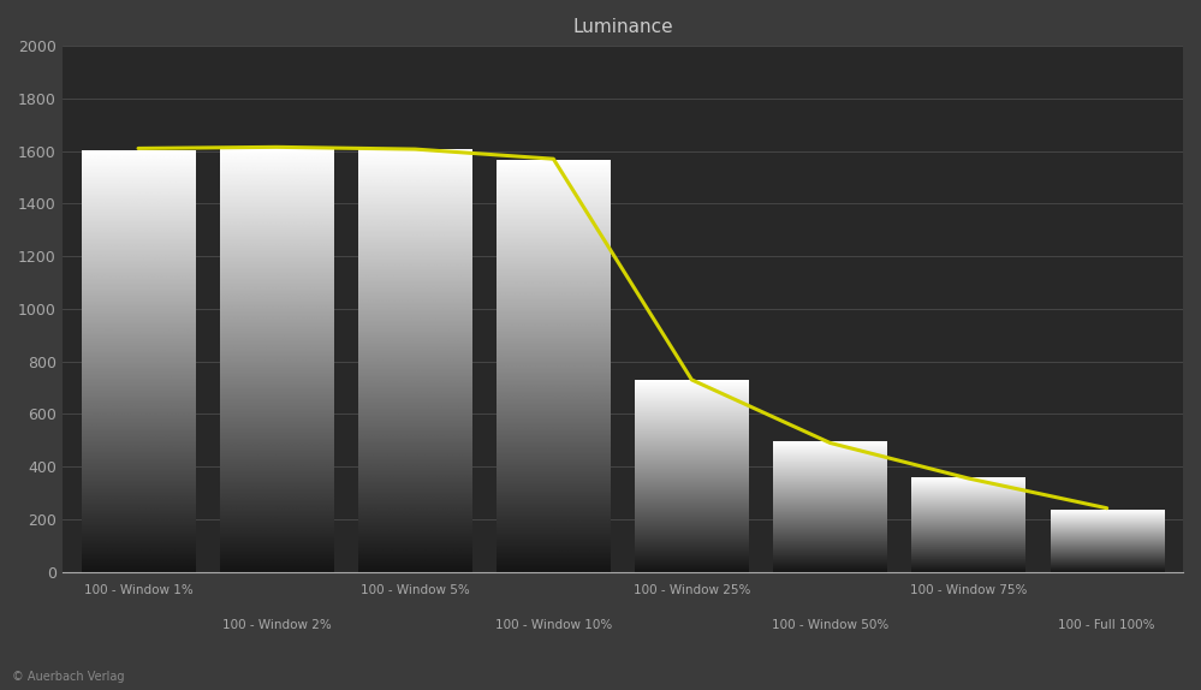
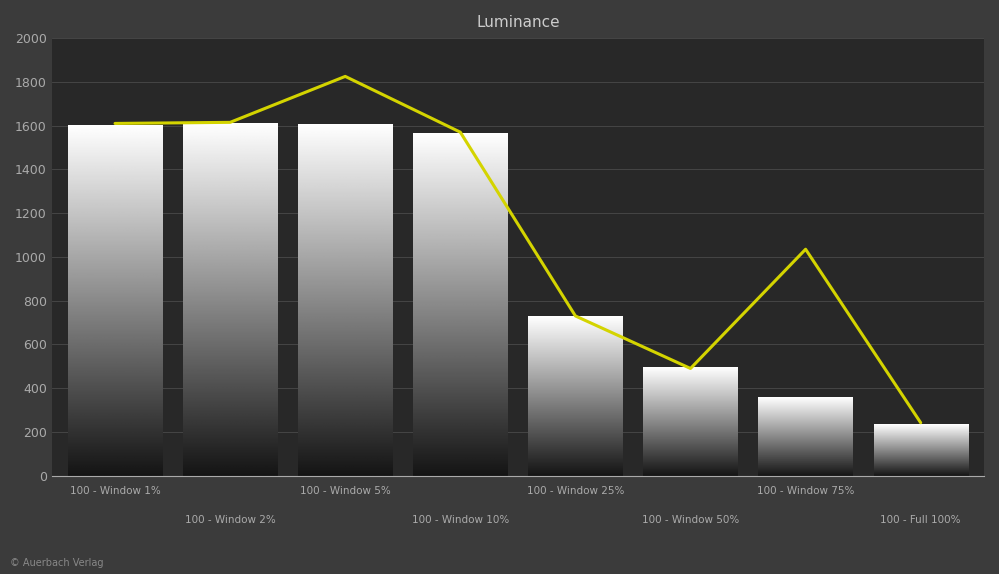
100 - Window 5%: 1607 -> 1825
100 - Window 75%: 355 -> 1035
